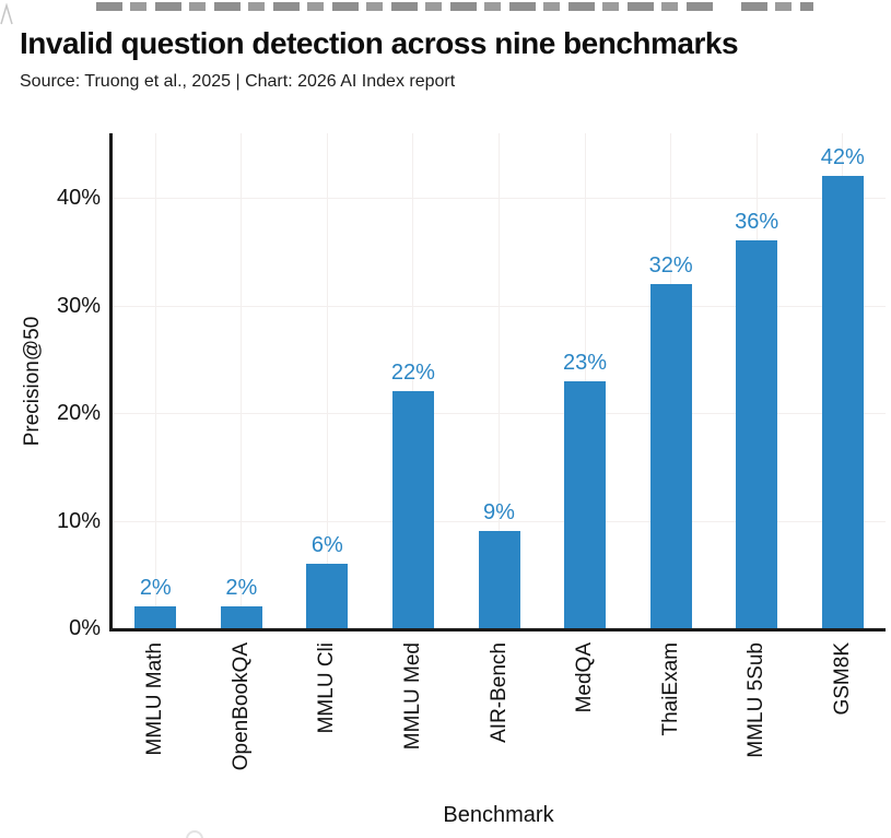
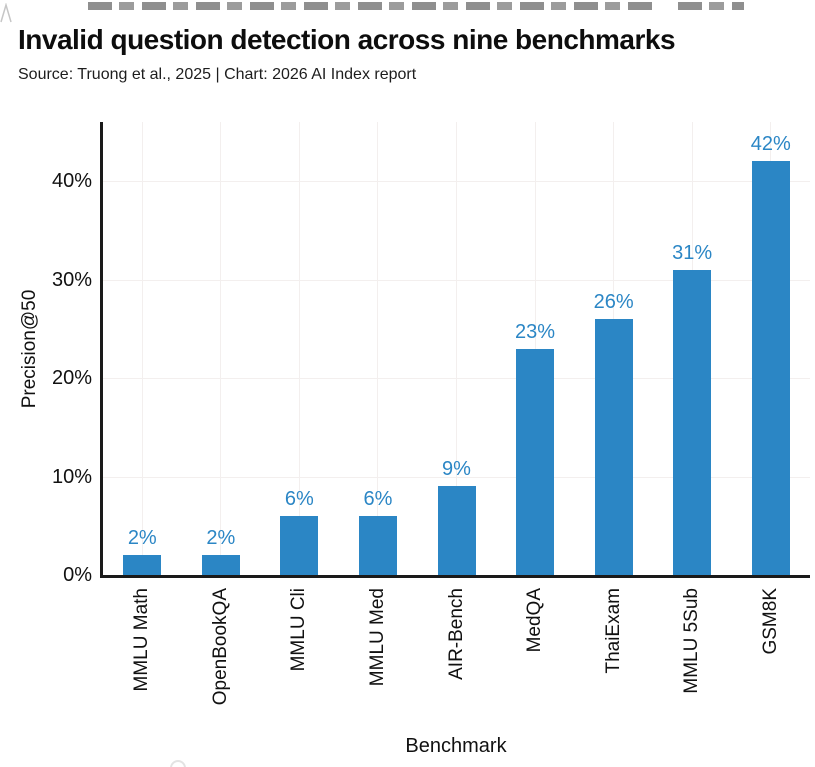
MMLU Med: 22% -> 6%
ThaiExam: 32% -> 26%
MMLU 5Sub: 36% -> 31%
